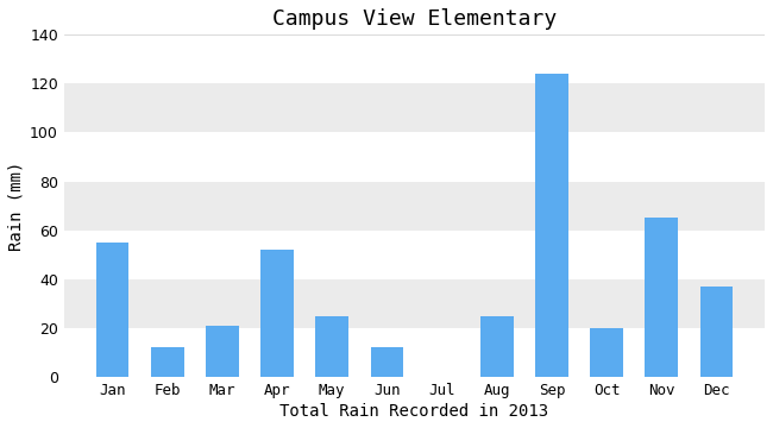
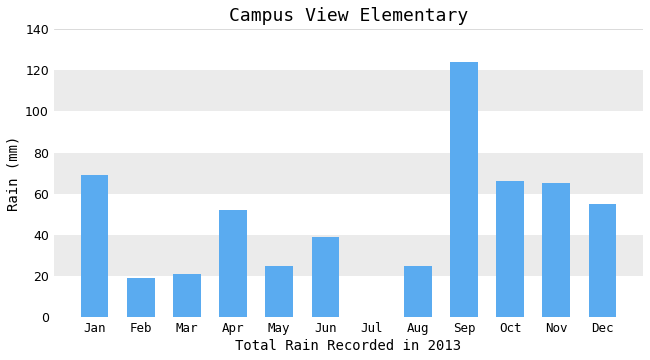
Jan: 55 -> 69
Feb: 12 -> 19
Jun: 12 -> 39
Oct: 20 -> 66
Dec: 37 -> 55
